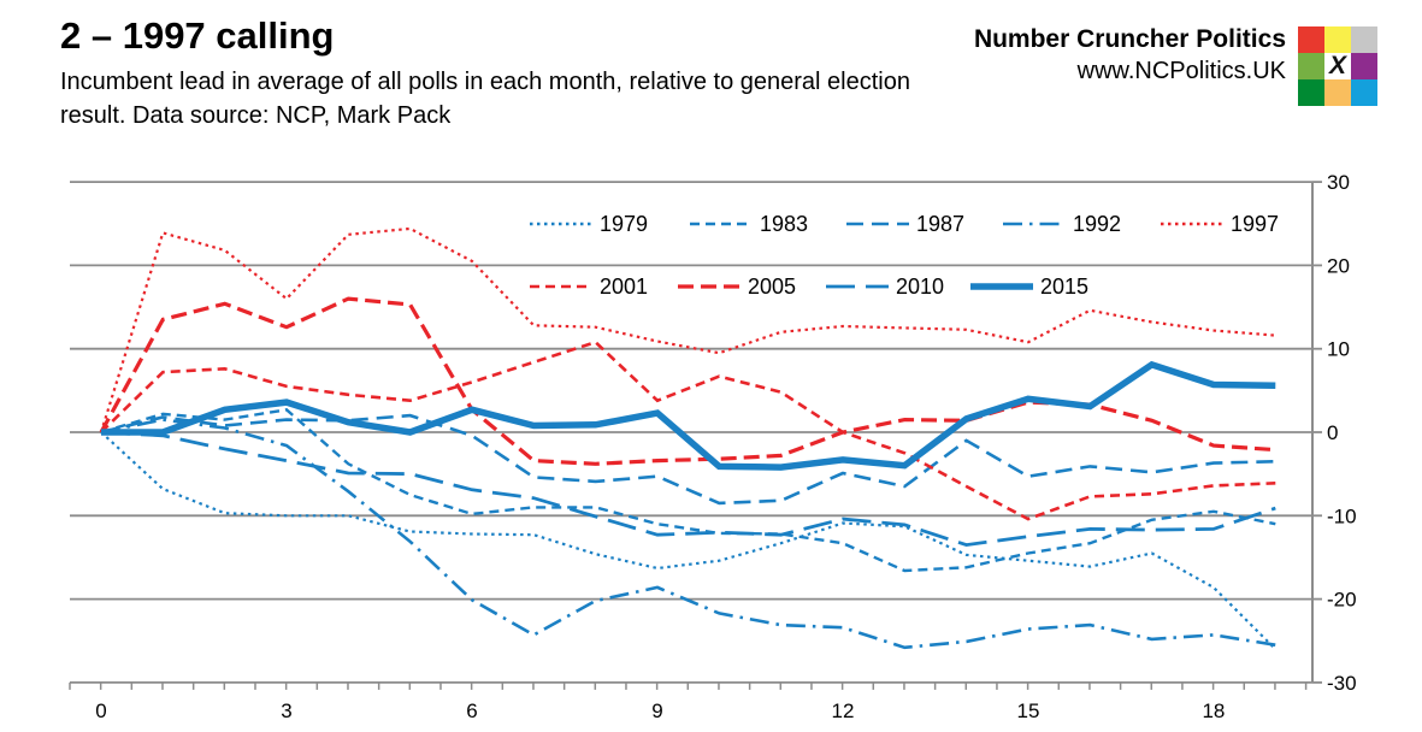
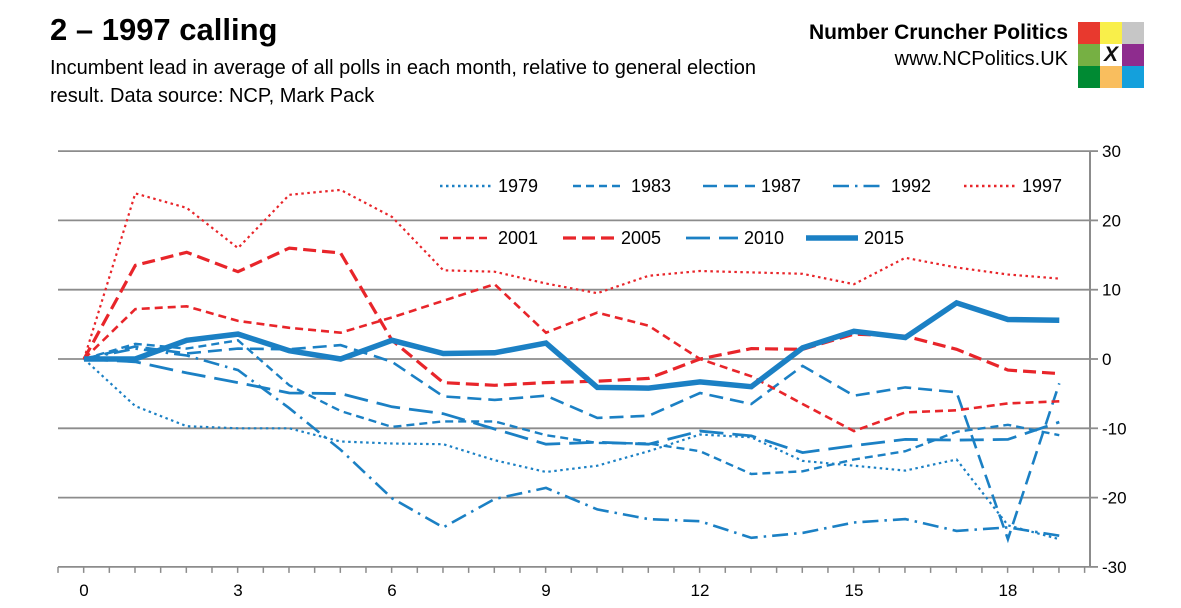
1979/18: -19 -> -24
1987/18: -4 -> -26
